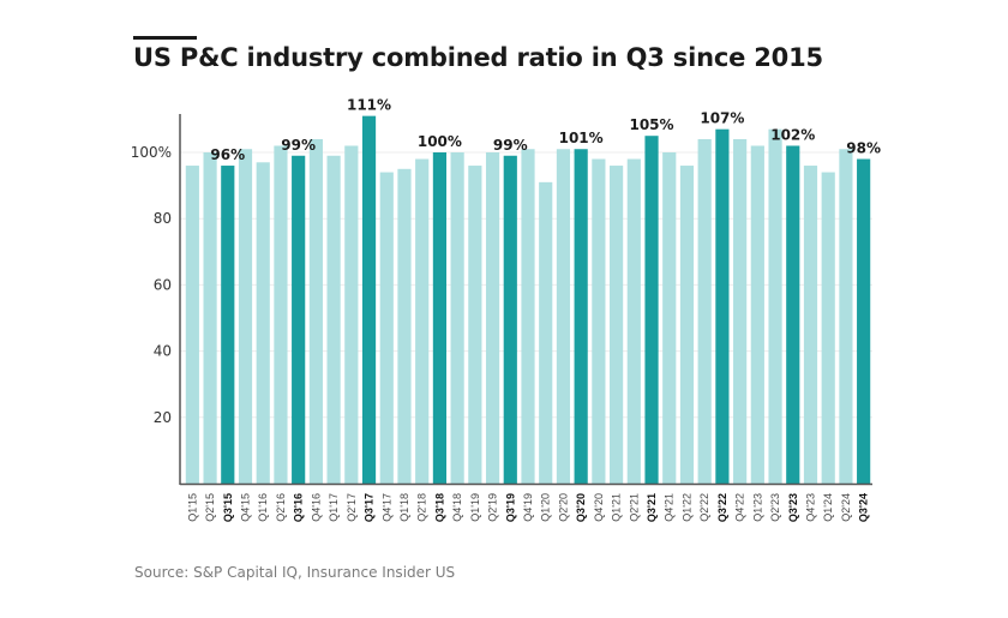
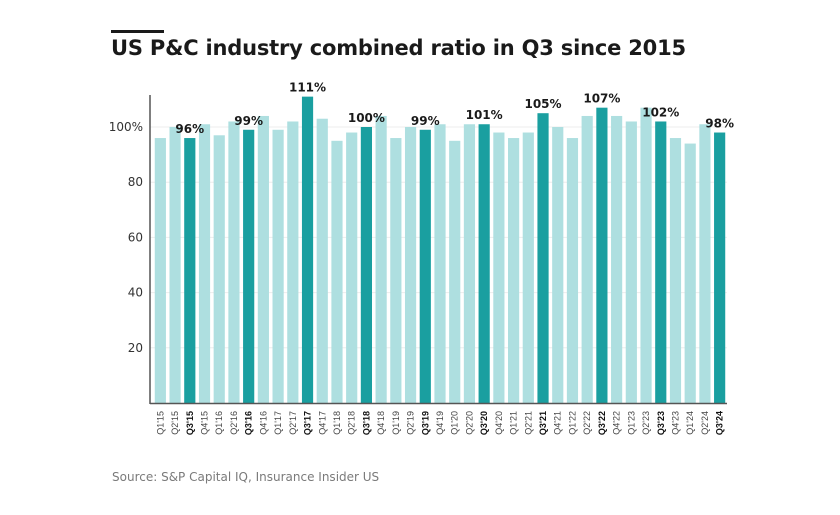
Q4'17: 94% -> 103%
Q4'18: 100% -> 104%
Q1'20: 91% -> 95%
